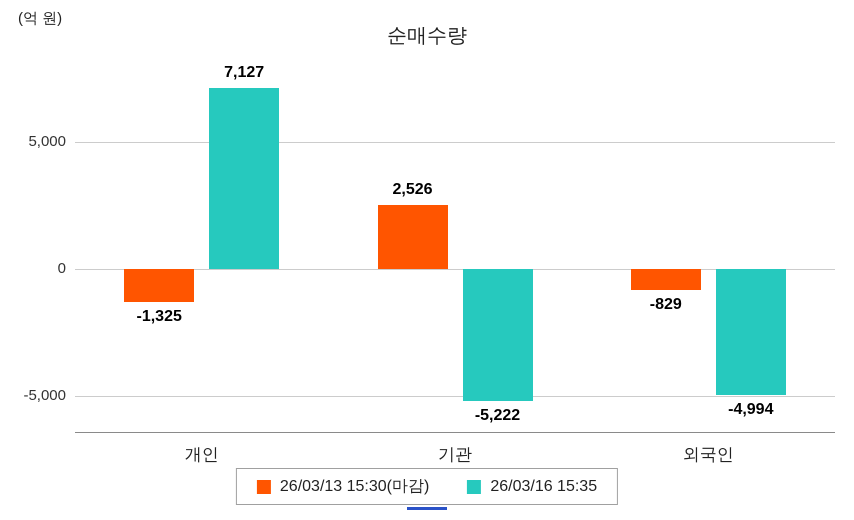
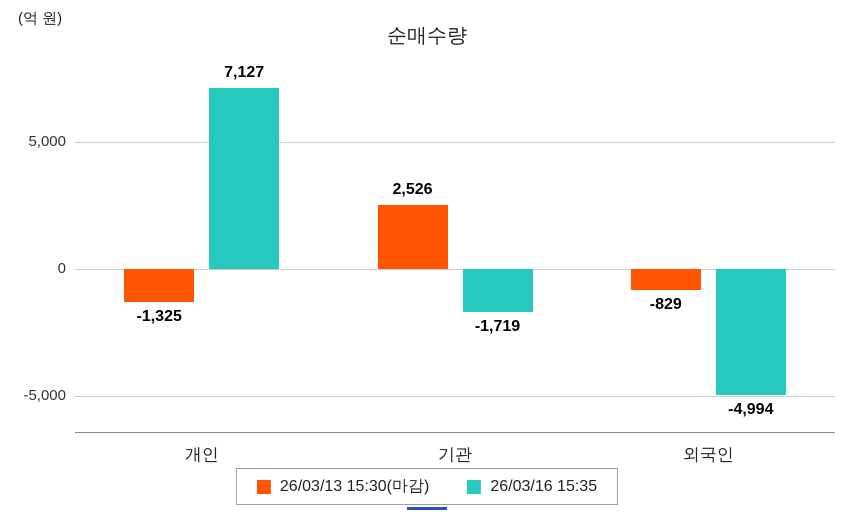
26/03/16 15:35/기관: -5,222 -> -1,719
